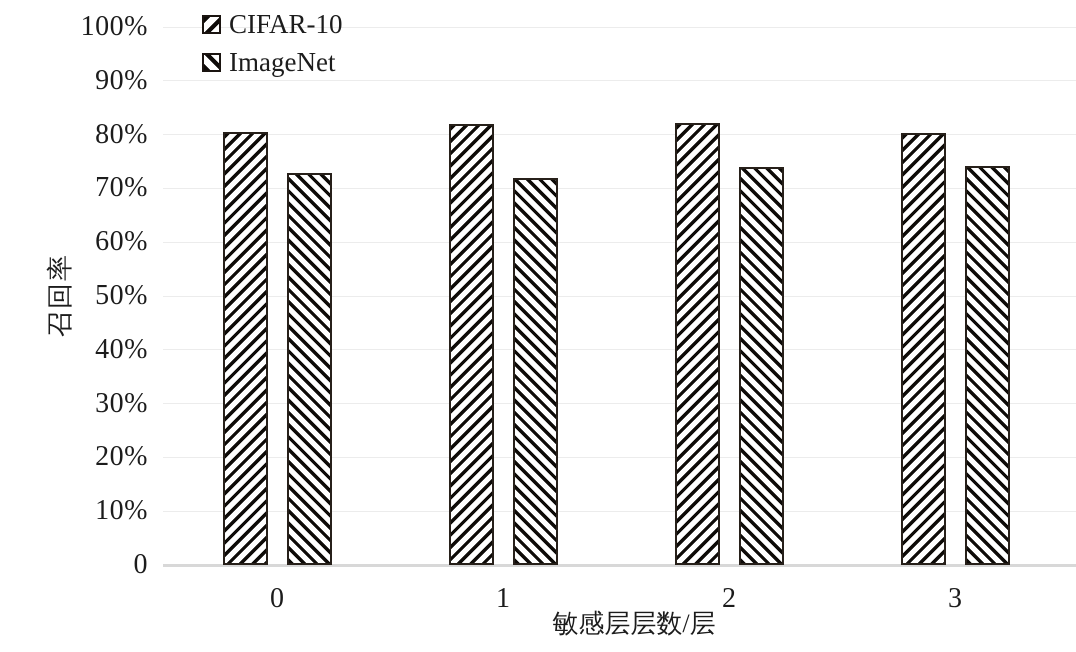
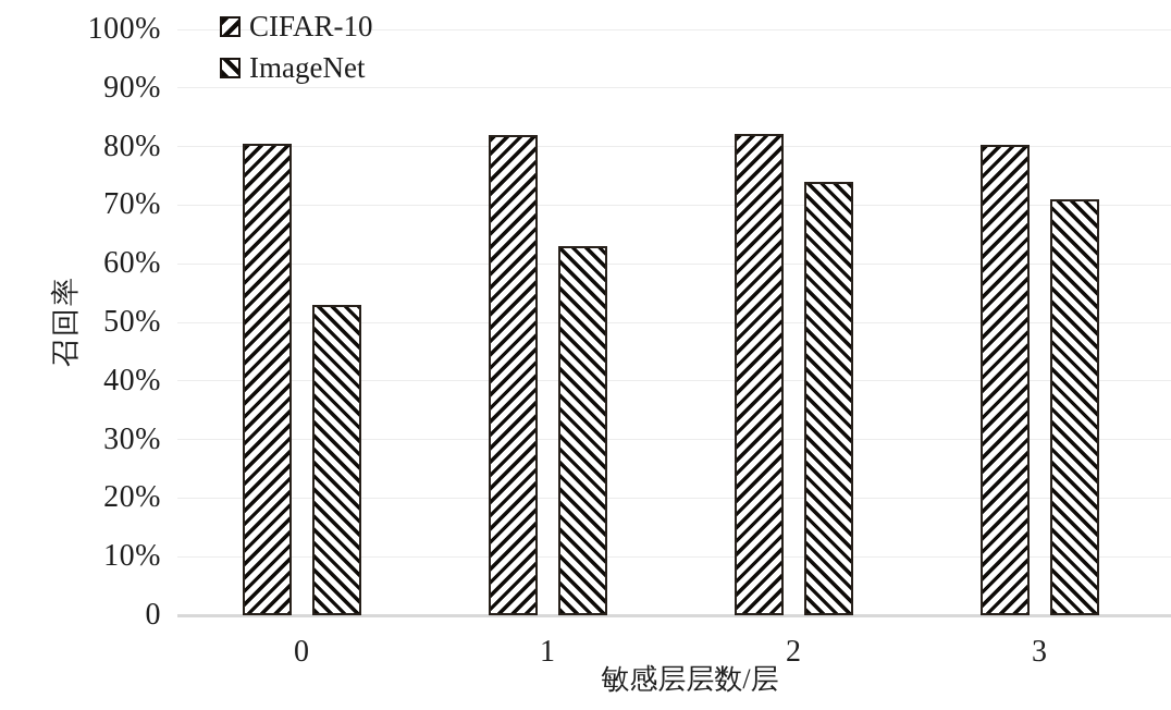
ImageNet/0: 73% -> 53%
ImageNet/1: 72% -> 63%
ImageNet/3: 74% -> 71%
